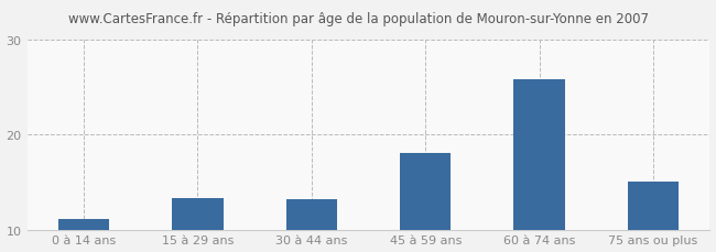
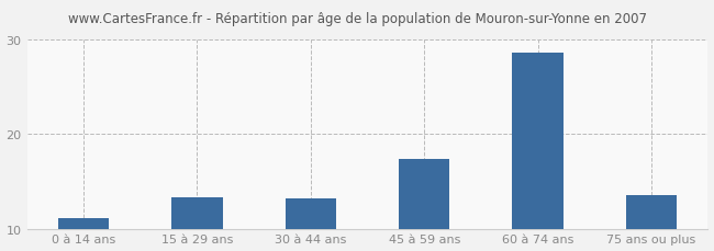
45 à 59 ans: 18.1 -> 17.4
60 à 74 ans: 25.9 -> 28.6
75 ans ou plus: 15.1 -> 13.6
